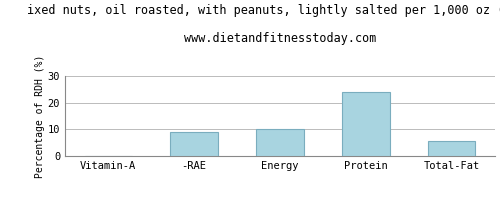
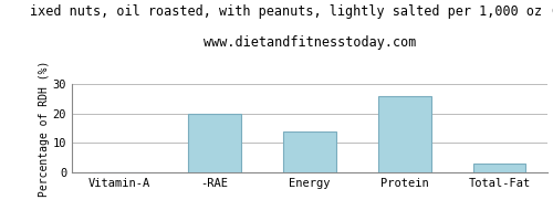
-RAE: 9.0 -> 20.0
Energy: 10.0 -> 14.0
Protein: 24.0 -> 26.0
Total-Fat: 5.5 -> 3.0
